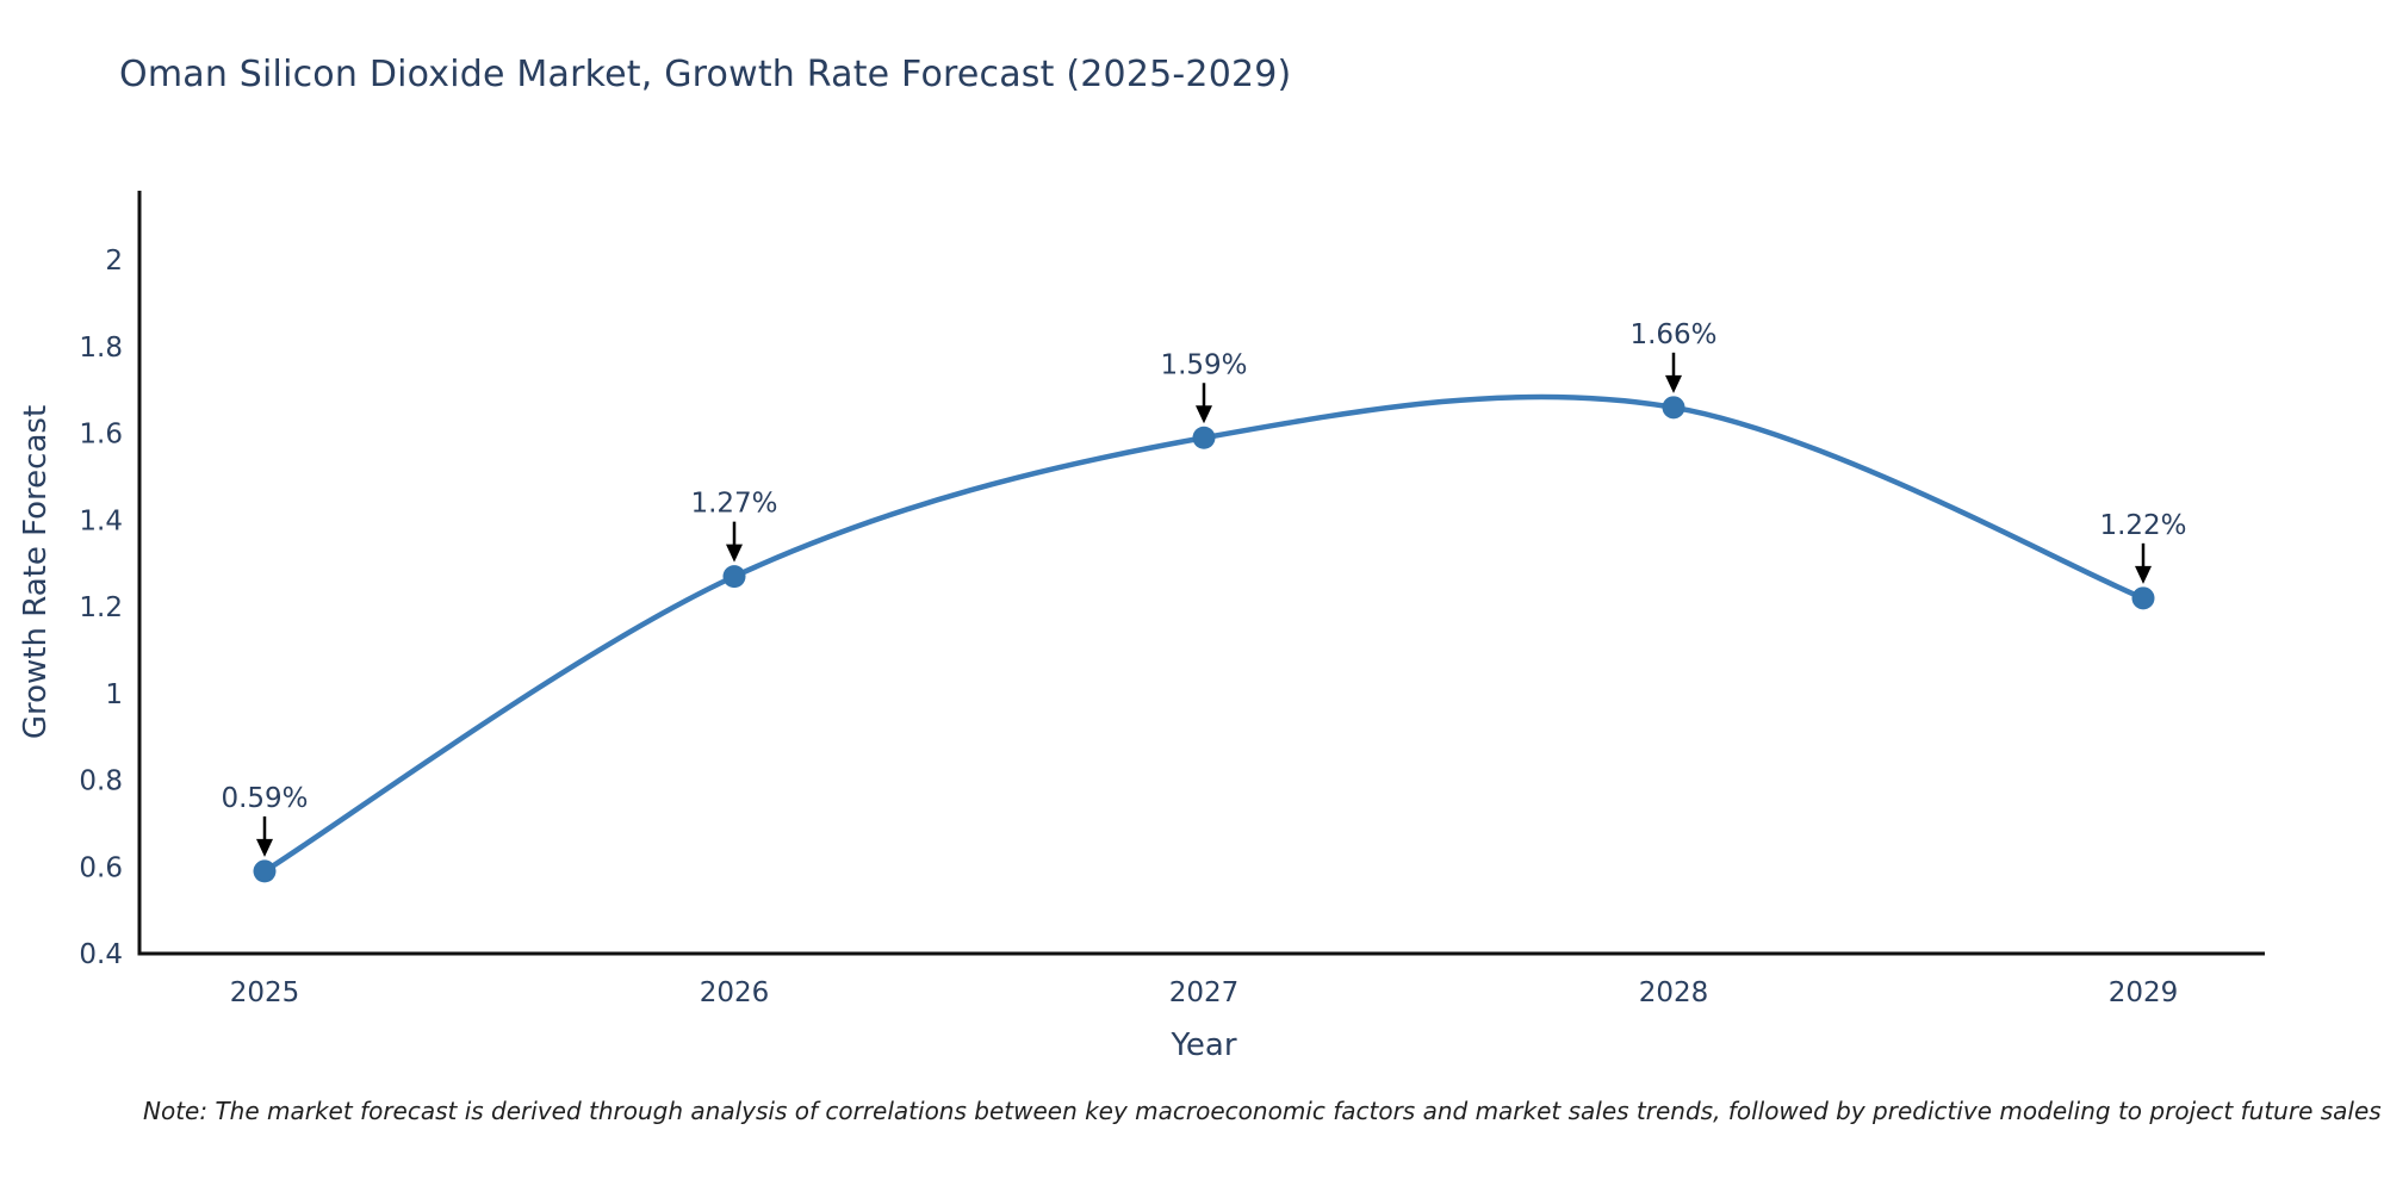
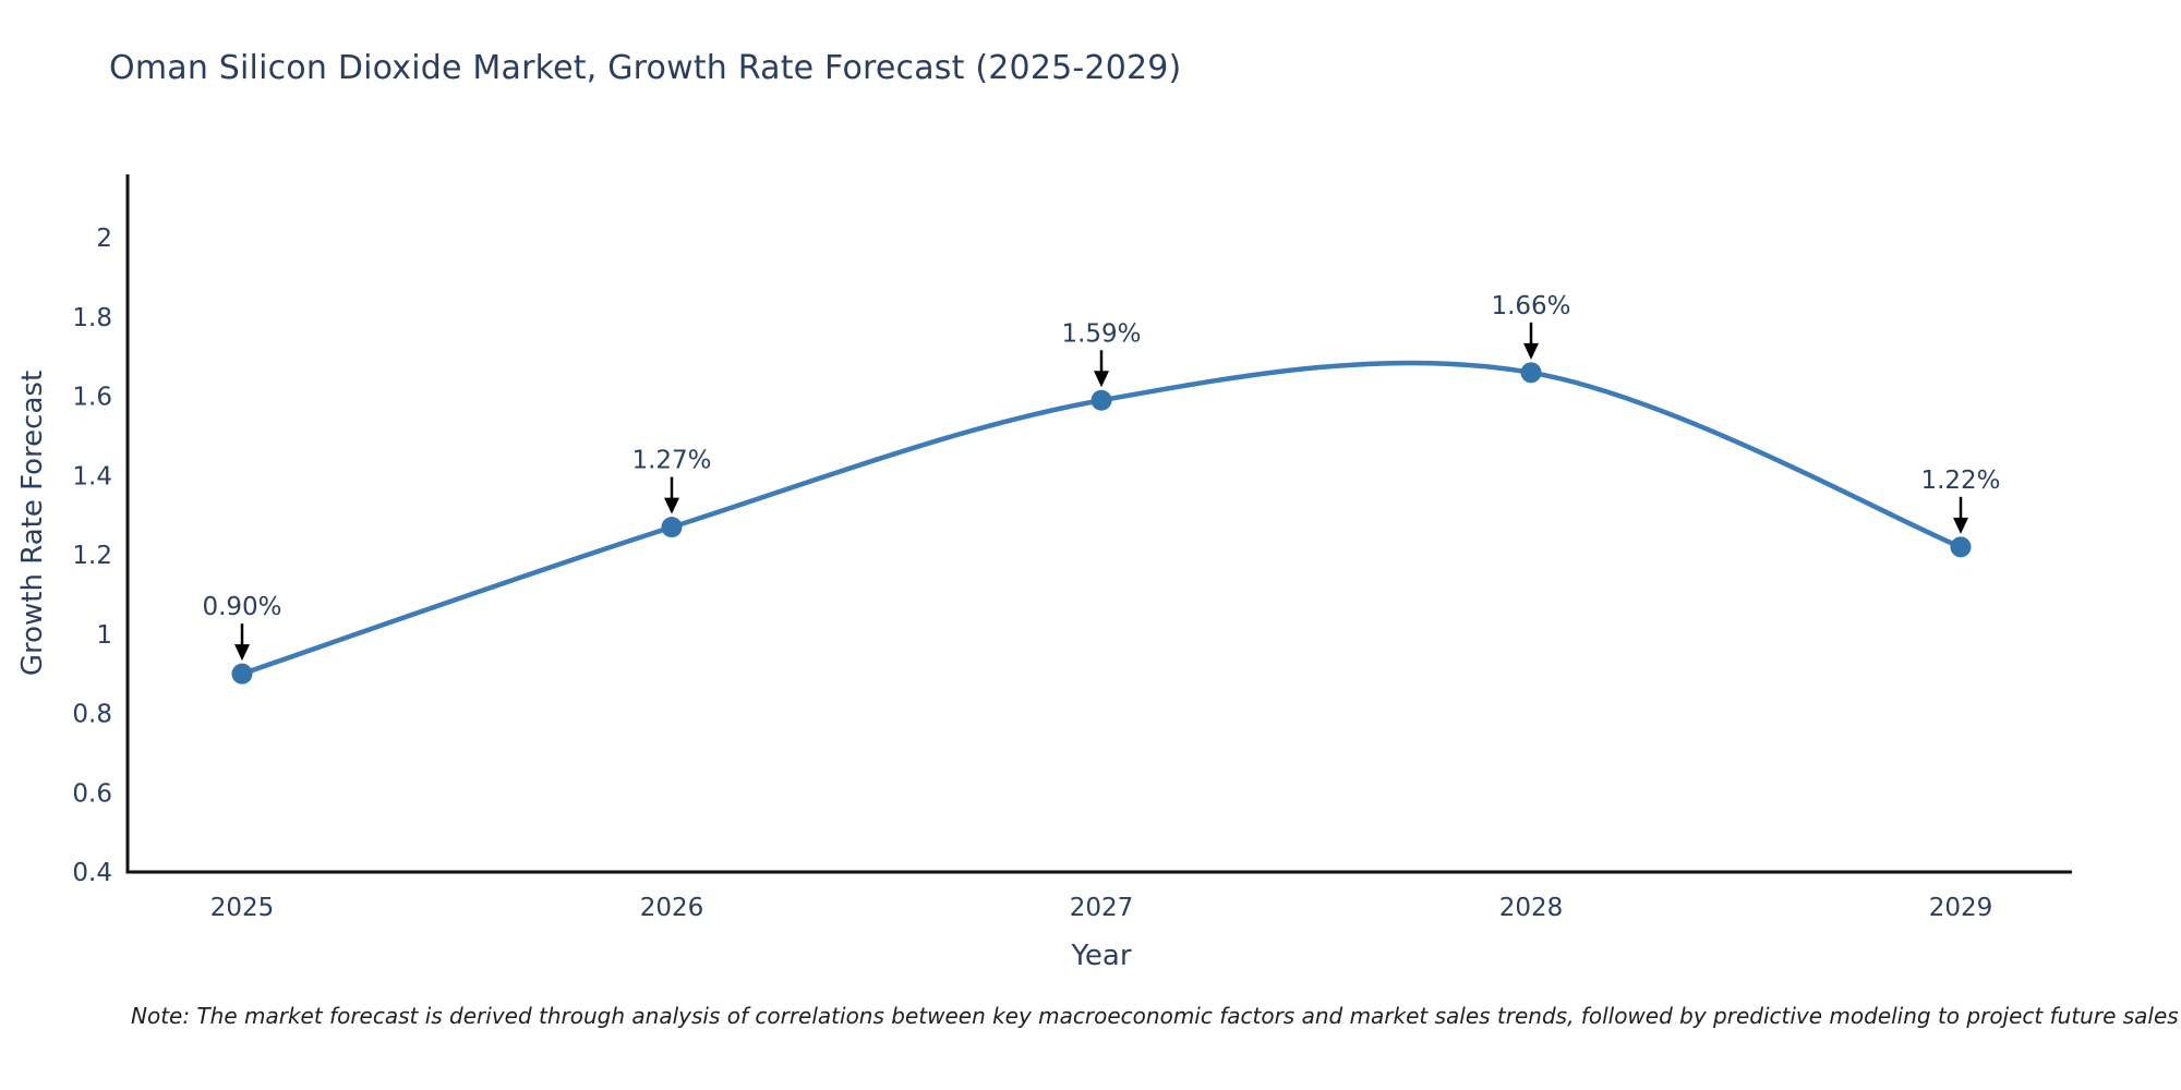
2025: 0.59% -> 0.90%
